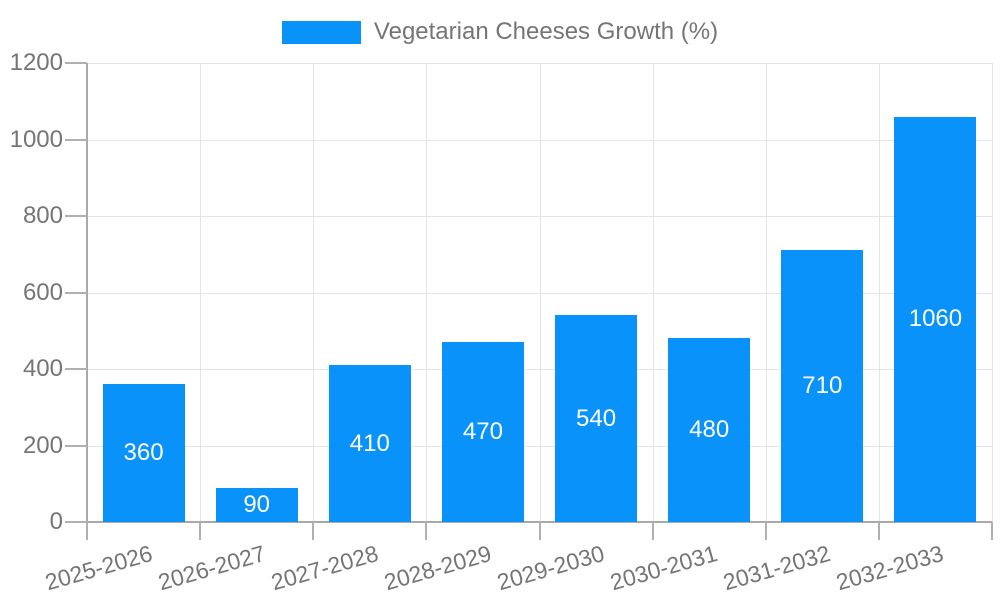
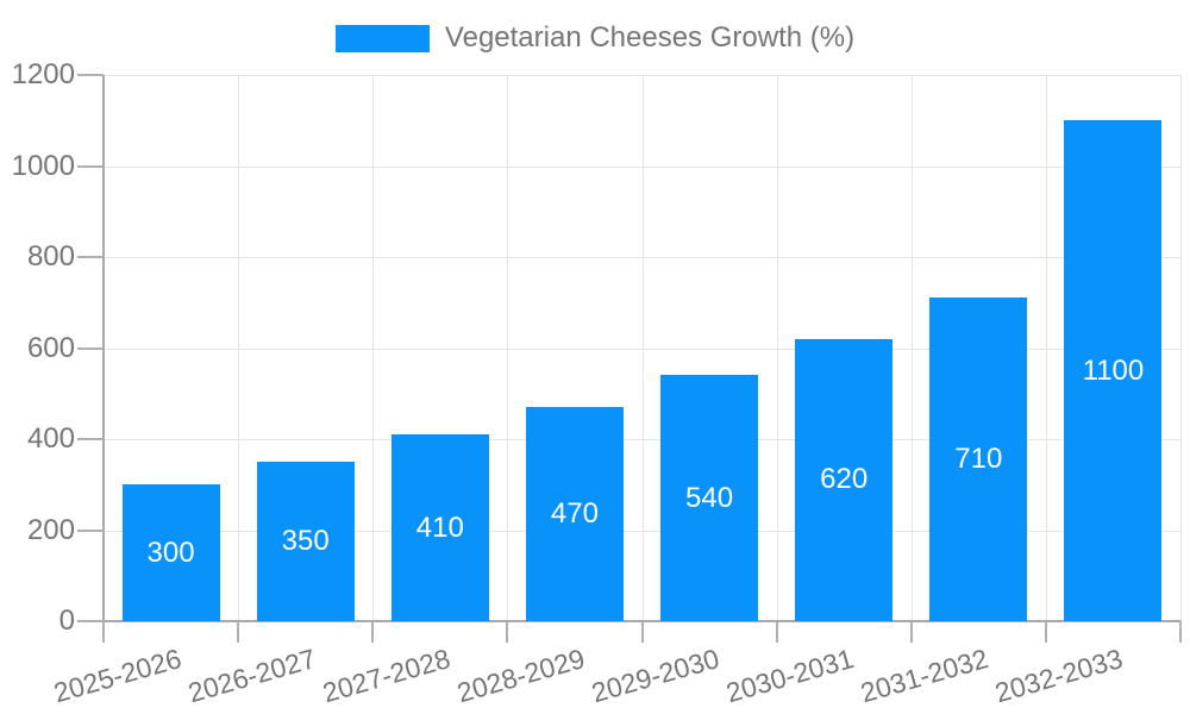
2025-2026: 360 -> 300
2026-2027: 90 -> 350
2030-2031: 480 -> 620
2032-2033: 1060 -> 1100
